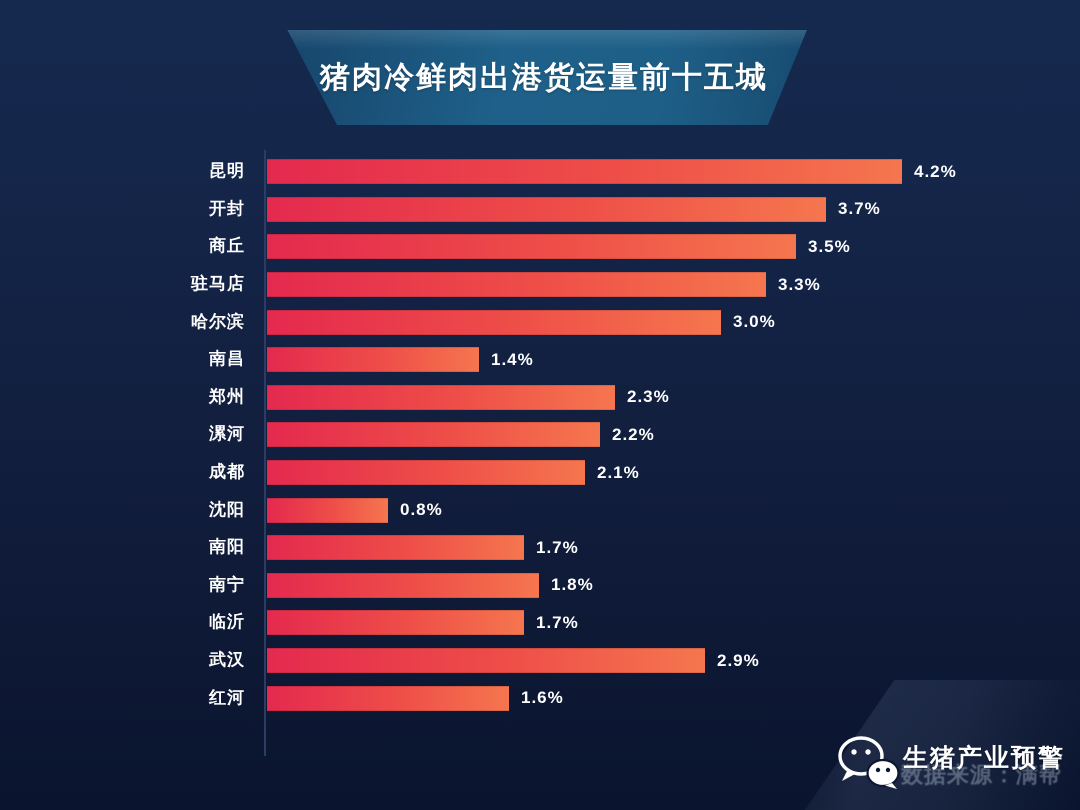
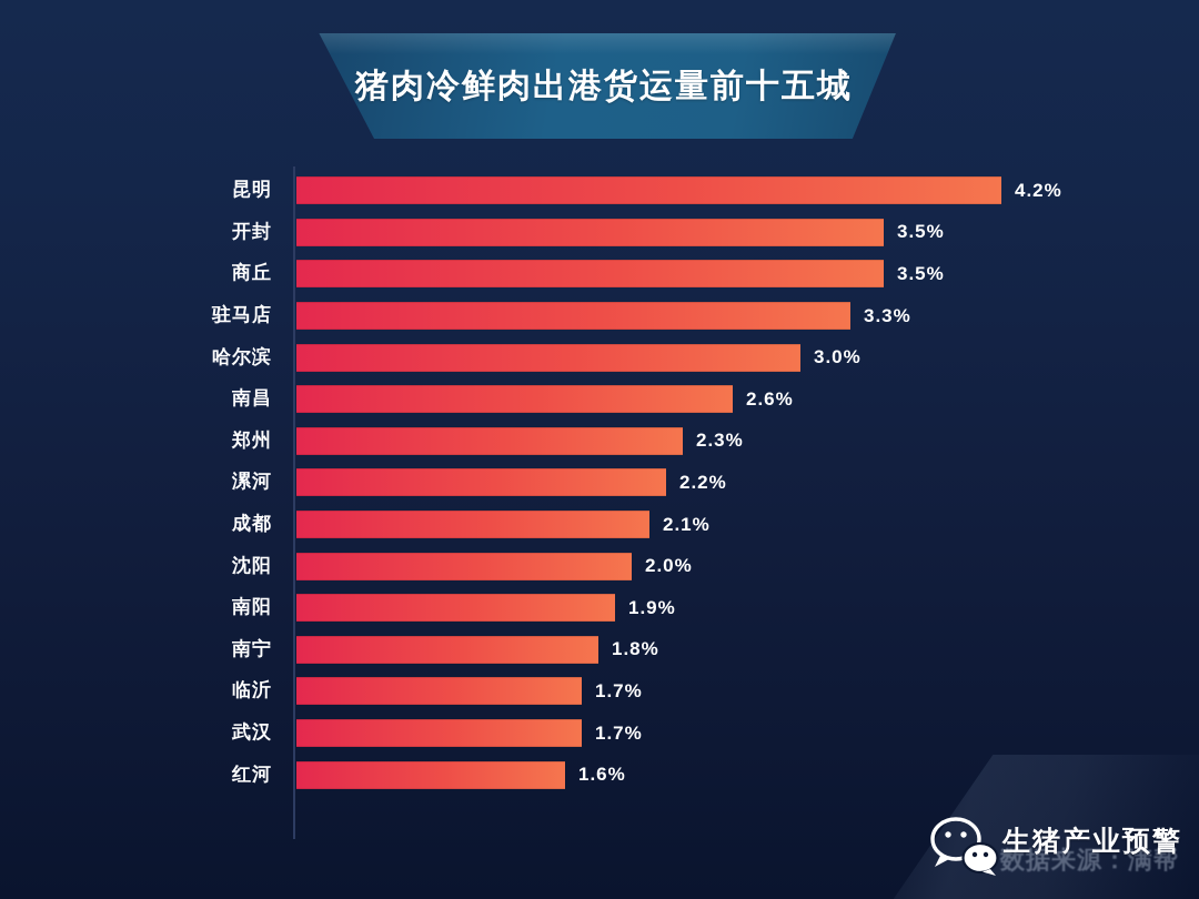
开封: 3.7% -> 3.5%
南昌: 1.4% -> 2.6%
沈阳: 0.8% -> 2.0%
南阳: 1.7% -> 1.9%
武汉: 2.9% -> 1.7%
